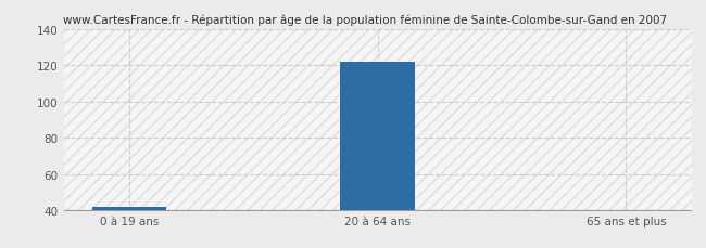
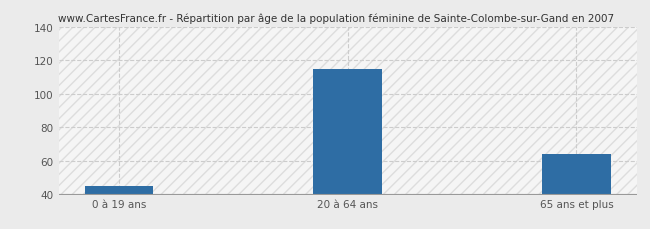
0 à 19 ans: 42 -> 45
20 à 64 ans: 122 -> 115
65 ans et plus: 40 -> 64
